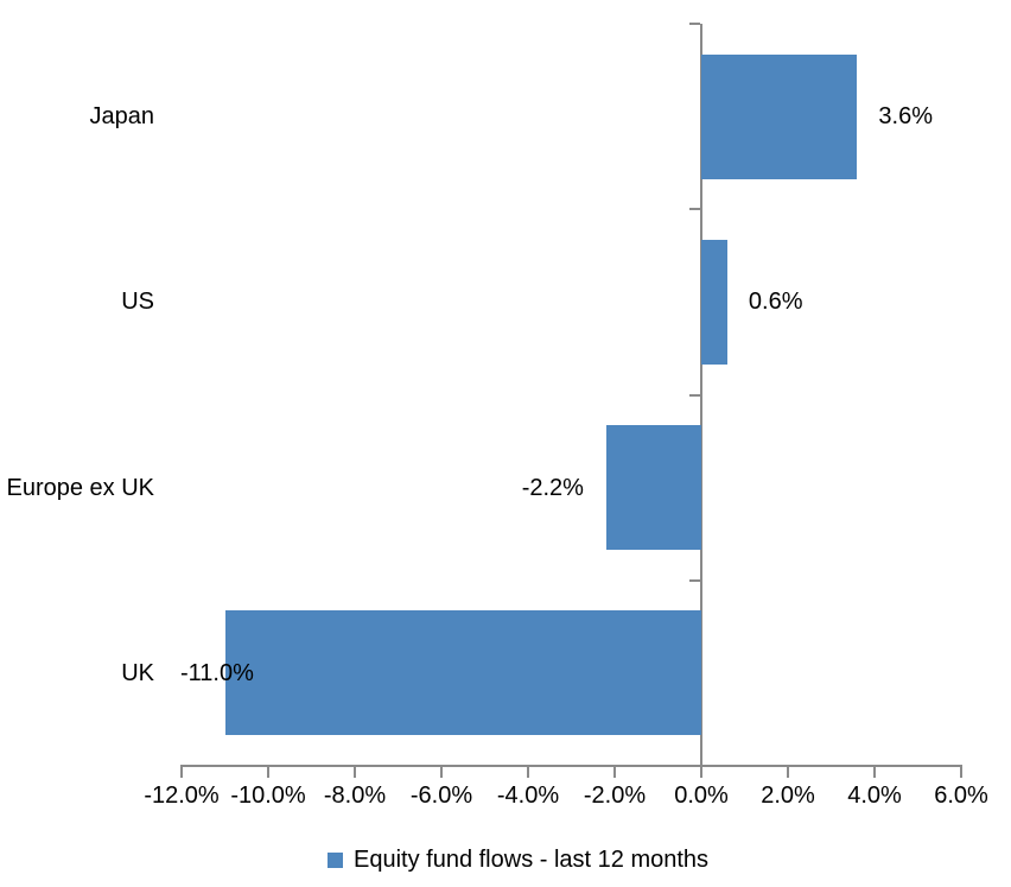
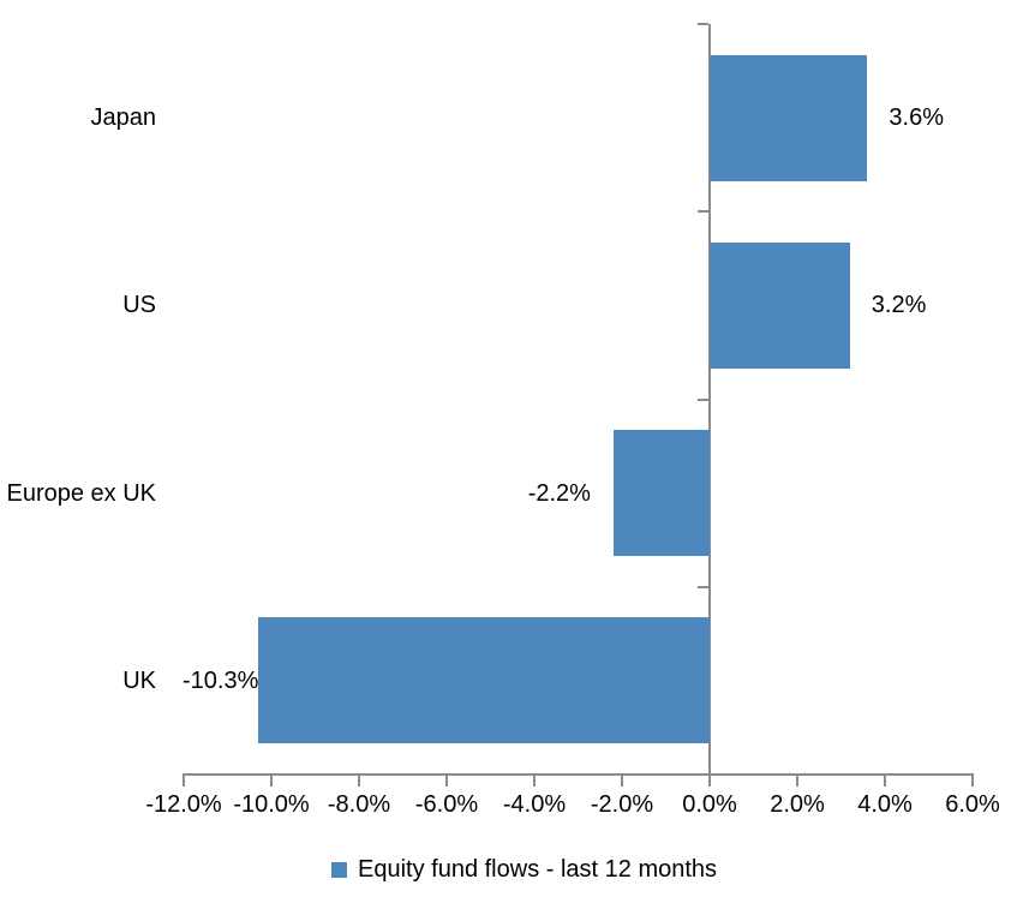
US: 0.6% -> 3.2%
UK: -11.0% -> -10.3%
